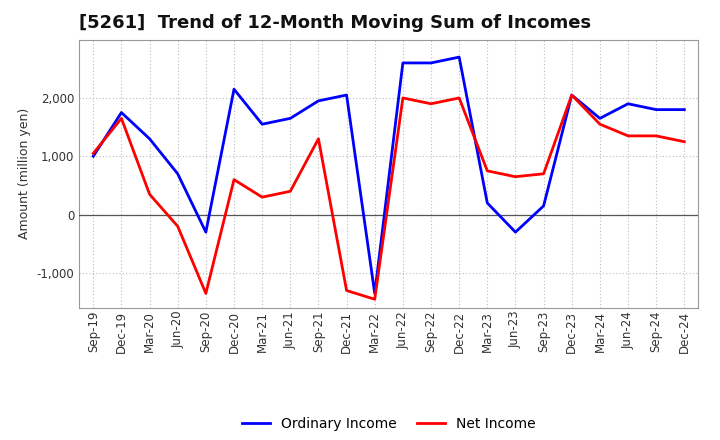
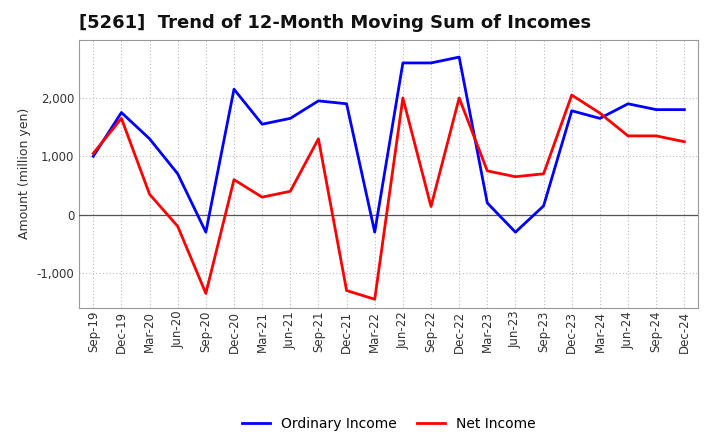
Ordinary Income/Dec-21: 2,050 -> 1,900
Ordinary Income/Mar-22: -1,350 -> -300
Net Income/Sep-22: 1,900 -> 140
Ordinary Income/Dec-23: 2,050 -> 1,780
Net Income/Mar-24: 1,550 -> 1,740
